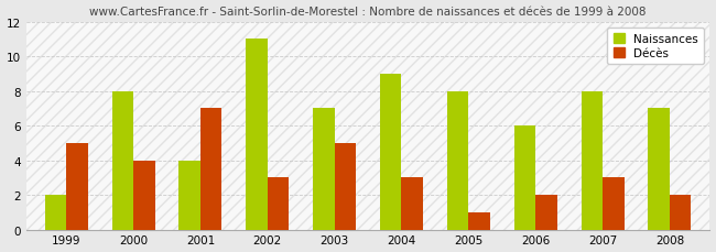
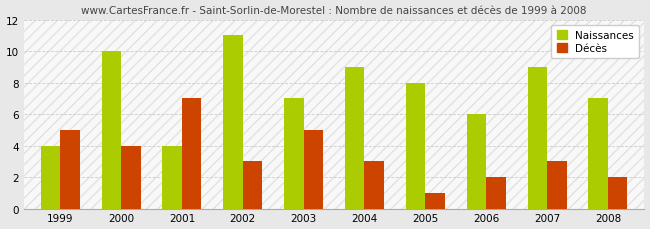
Naissances/1999: 2 -> 4
Naissances/2000: 8 -> 10
Naissances/2007: 8 -> 9
